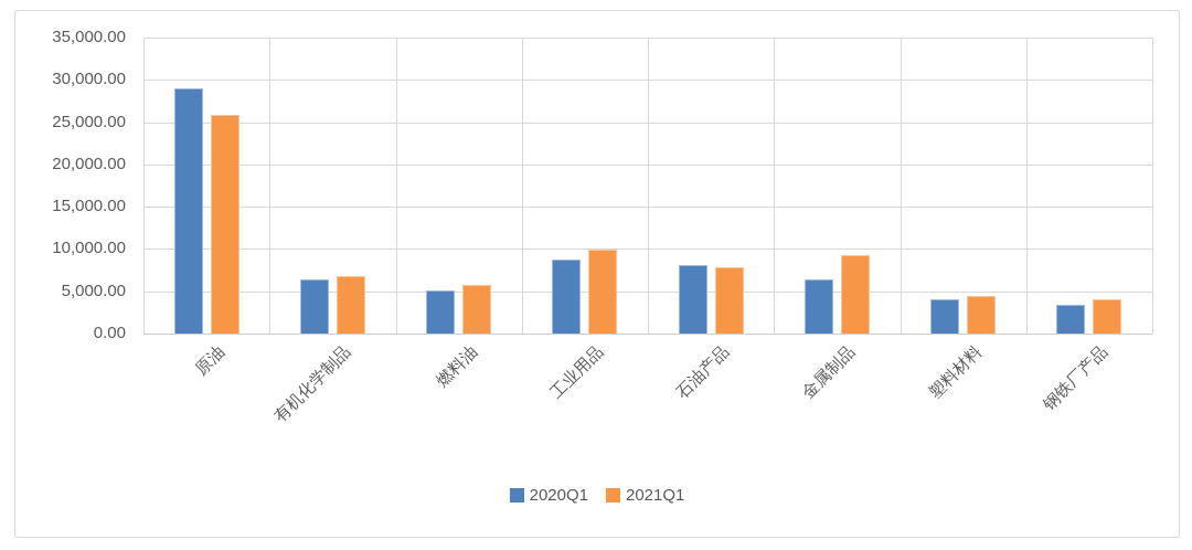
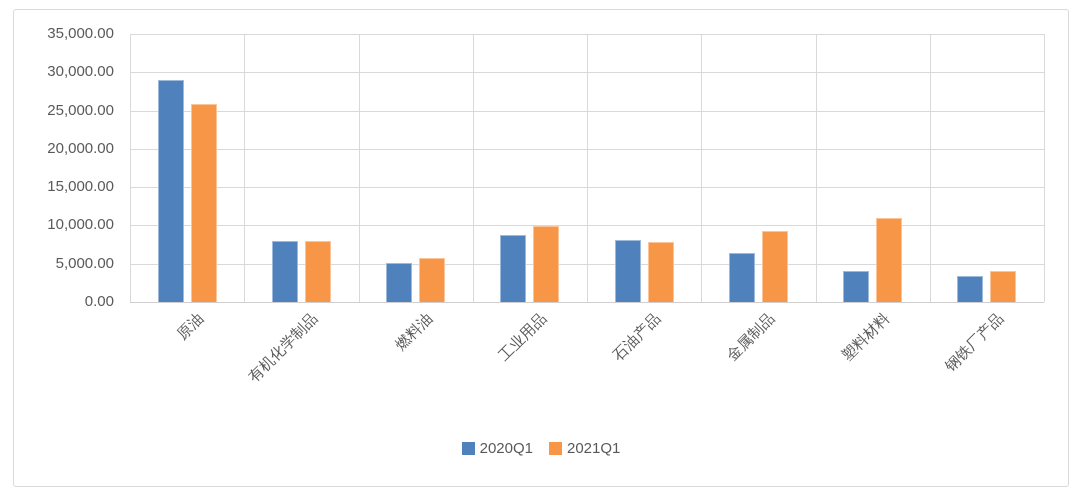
2020Q1/有机化学制品: 6000 -> 8000
2021Q1/有机化学制品: 7000 -> 8000
2021Q1/塑料材料: 4000 -> 11000
